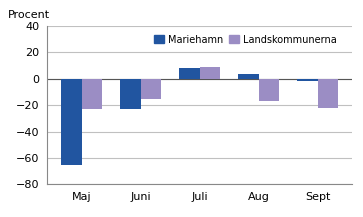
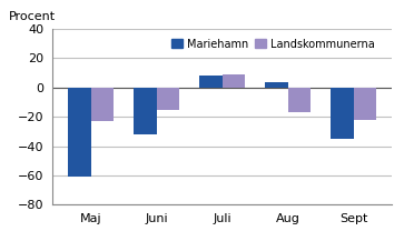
Mariehamn/Maj: -65 -> -61
Mariehamn/Juni: -23 -> -32
Mariehamn/Sept: -2 -> -35
